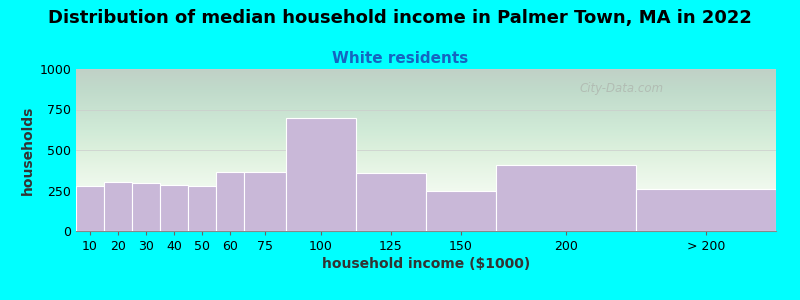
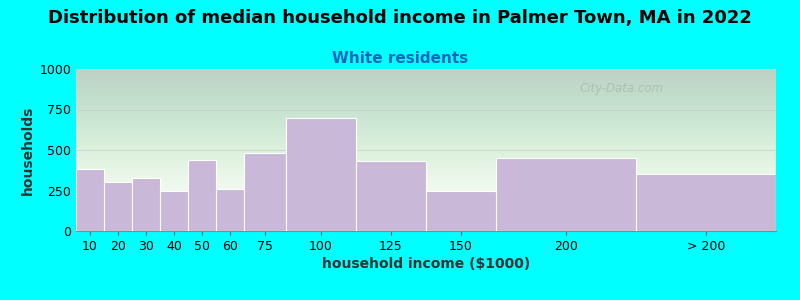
10: 280 -> 380
30: 300 -> 330
40: 280 -> 250
50: 280 -> 440
60: 360 -> 260
75: 360 -> 480
125: 360 -> 430
200: 400 -> 450
> 200: 260 -> 350
